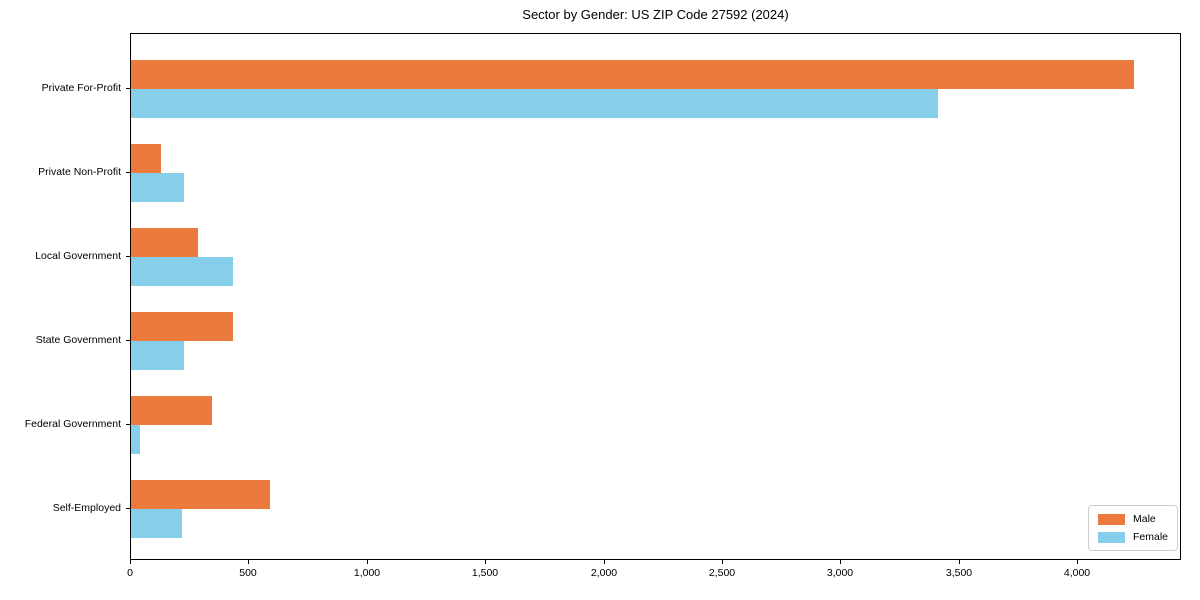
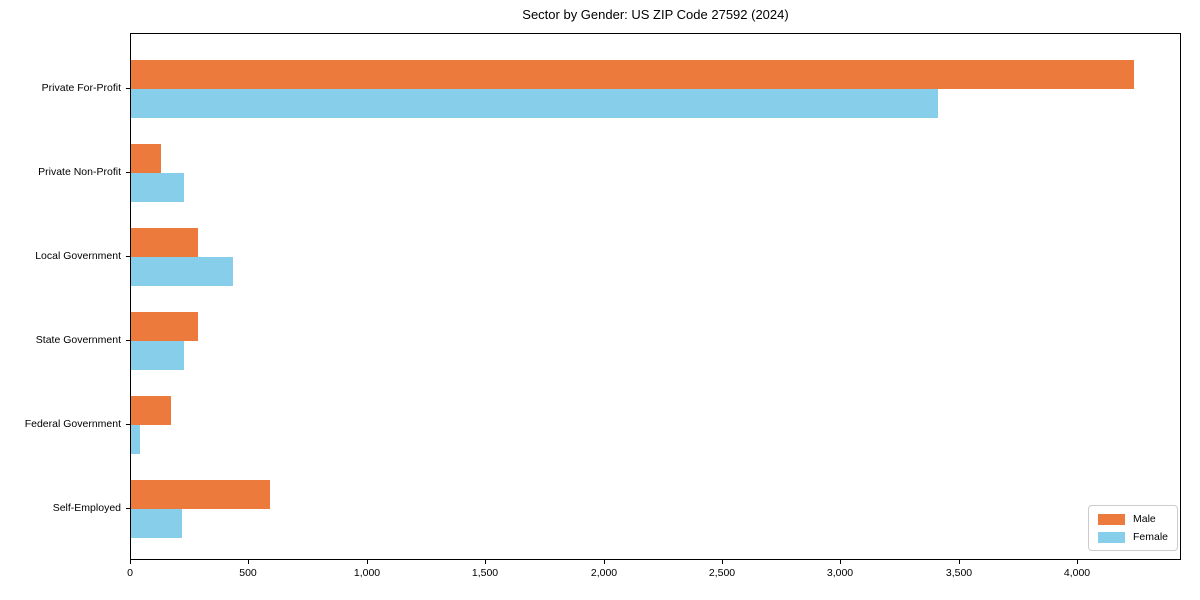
Male/State Government: 430 -> 280
Male/Federal Government: 340 -> 170
